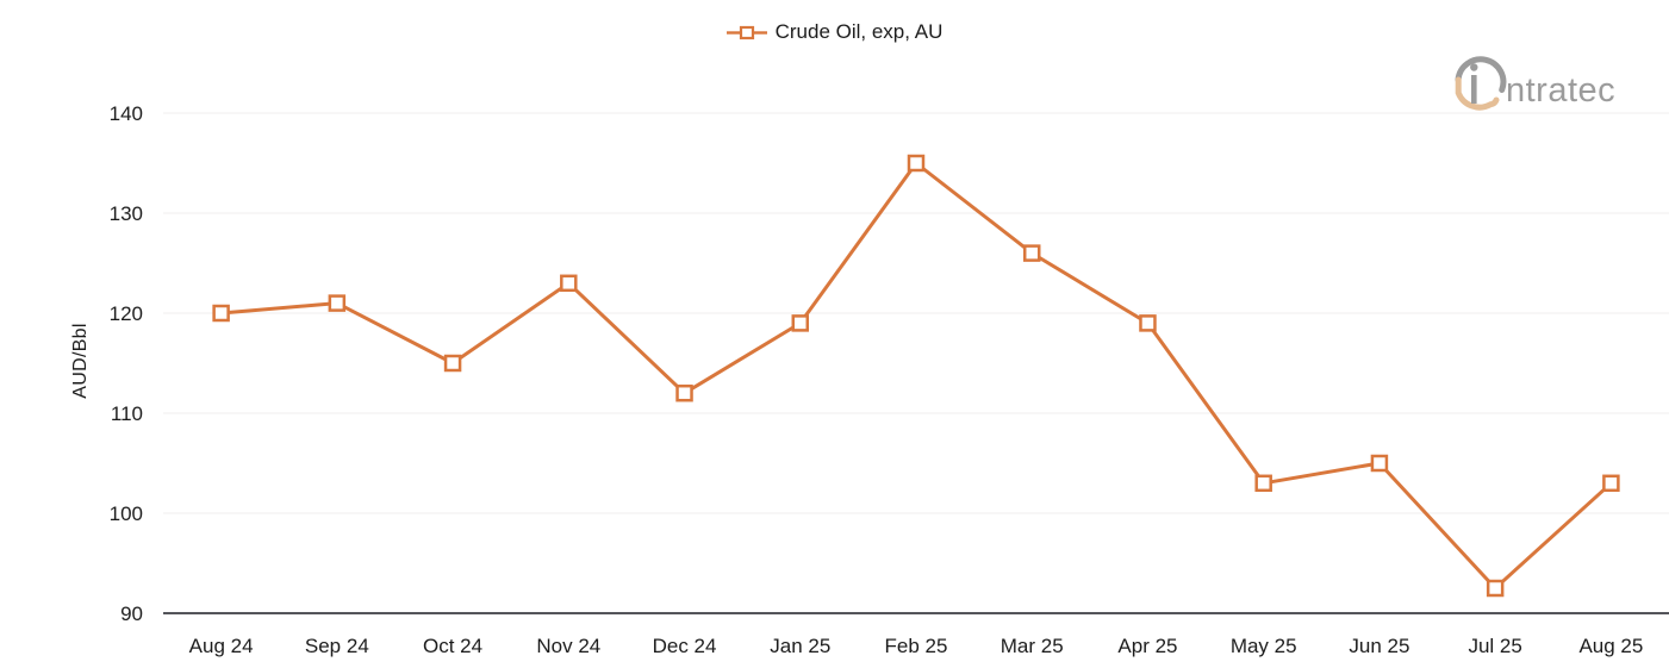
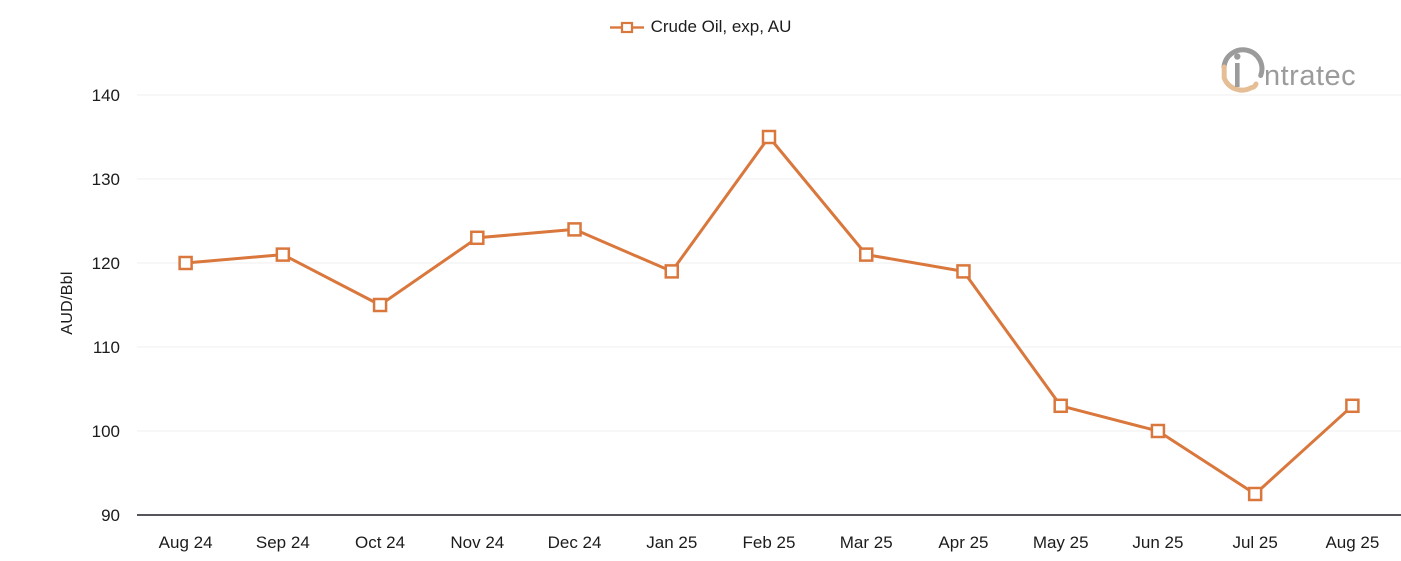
Dec 24: 112 -> 124
Mar 25: 126 -> 121
Jun 25: 105 -> 100
